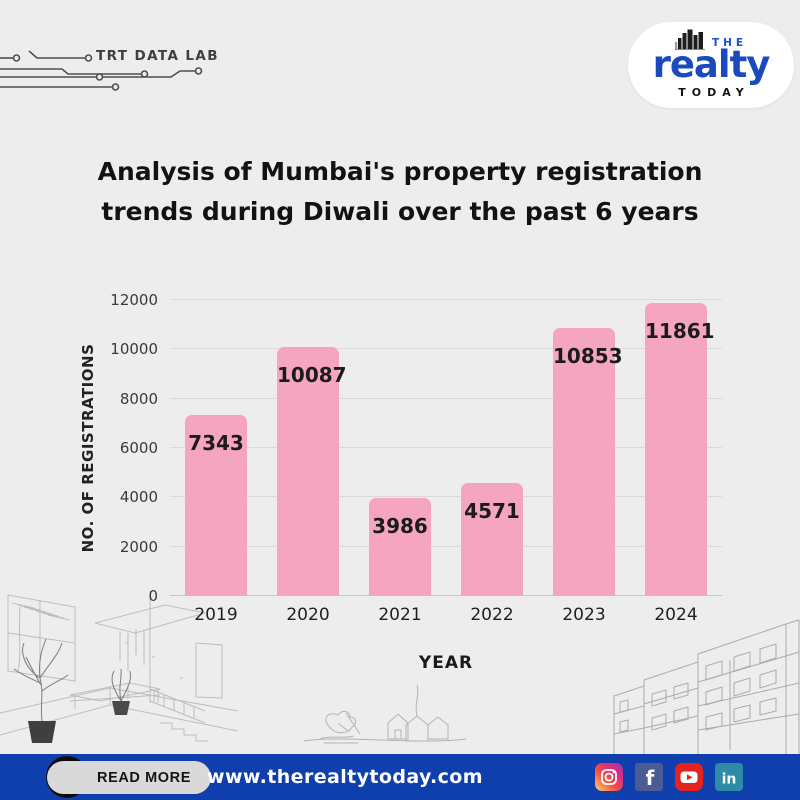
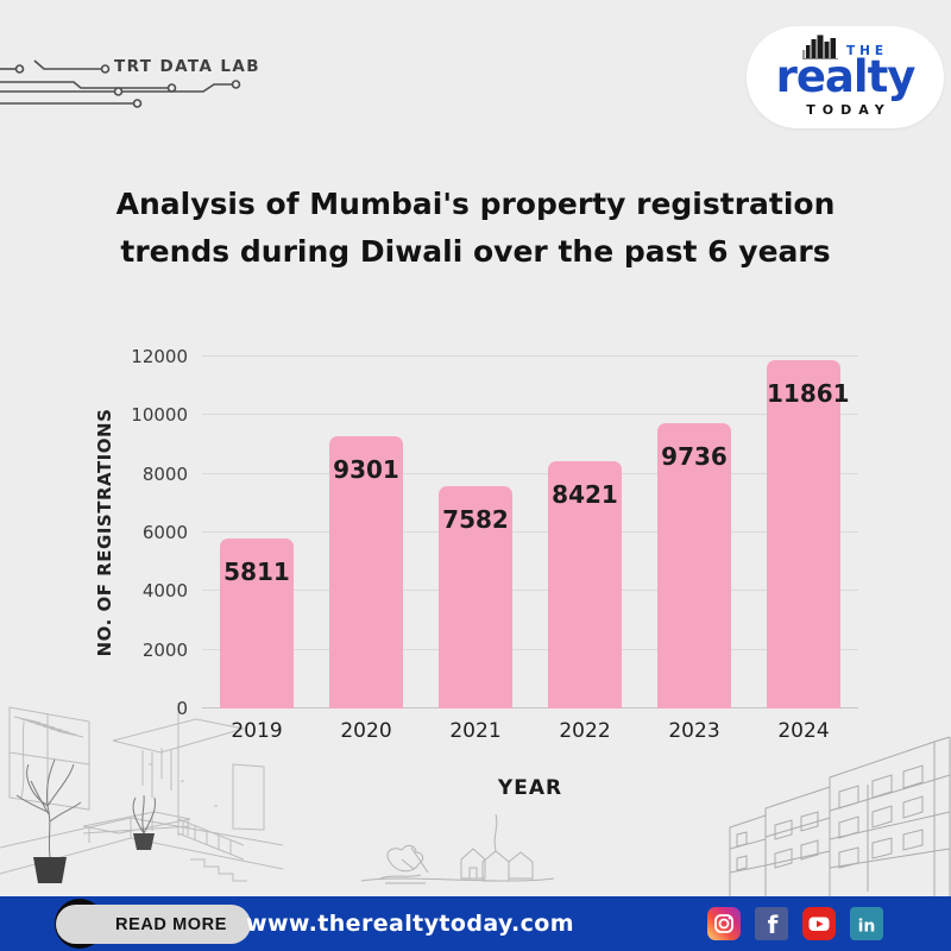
2019: 7343 -> 5811
2020: 10087 -> 9301
2021: 3986 -> 7582
2022: 4571 -> 8421
2023: 10853 -> 9736
